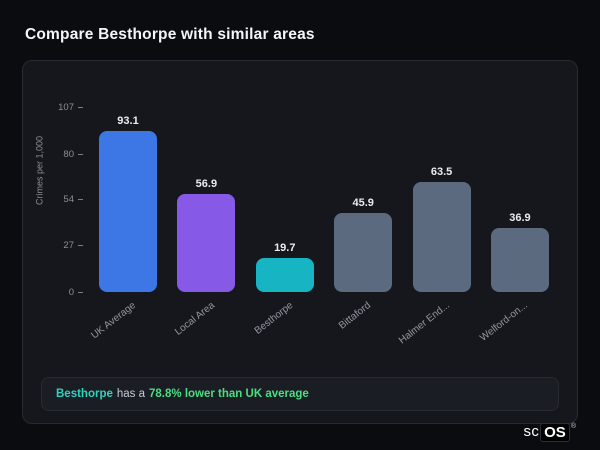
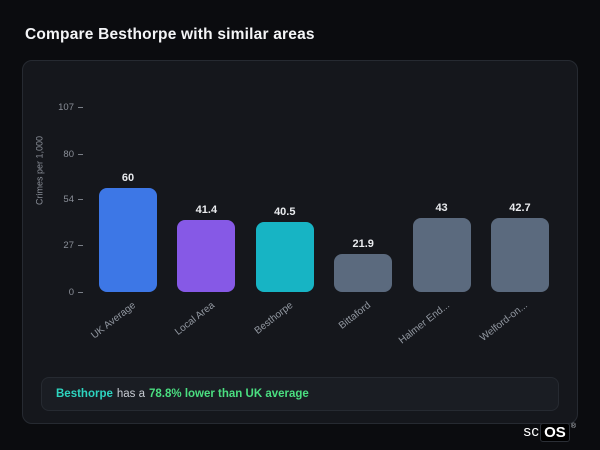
UK Average: 93.1 -> 60
Local Area: 56.9 -> 41.4
Besthorpe: 19.7 -> 40.5
Bittaford: 45.9 -> 21.9
Halmer End...: 63.5 -> 43
Welford-on...: 36.9 -> 42.7
